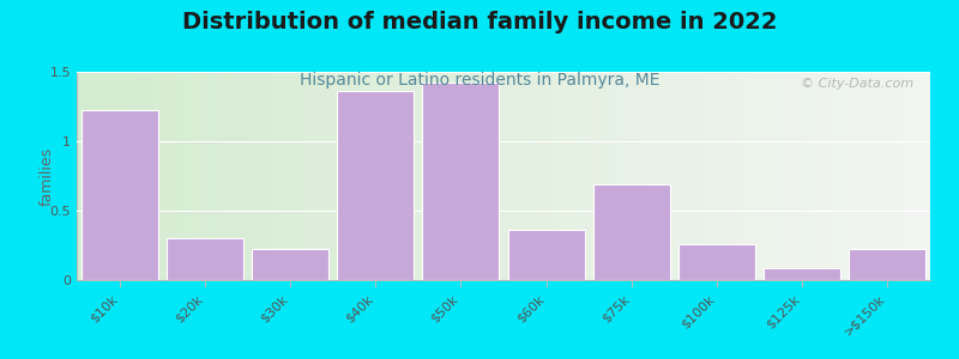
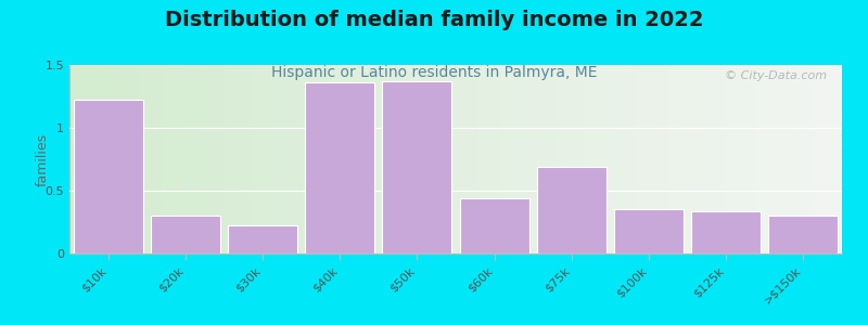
$50k: 1.42 -> 1.37
$60k: 0.36 -> 0.44
$100k: 0.26 -> 0.35
$125k: 0.09 -> 0.34
>$150k: 0.22 -> 0.30
